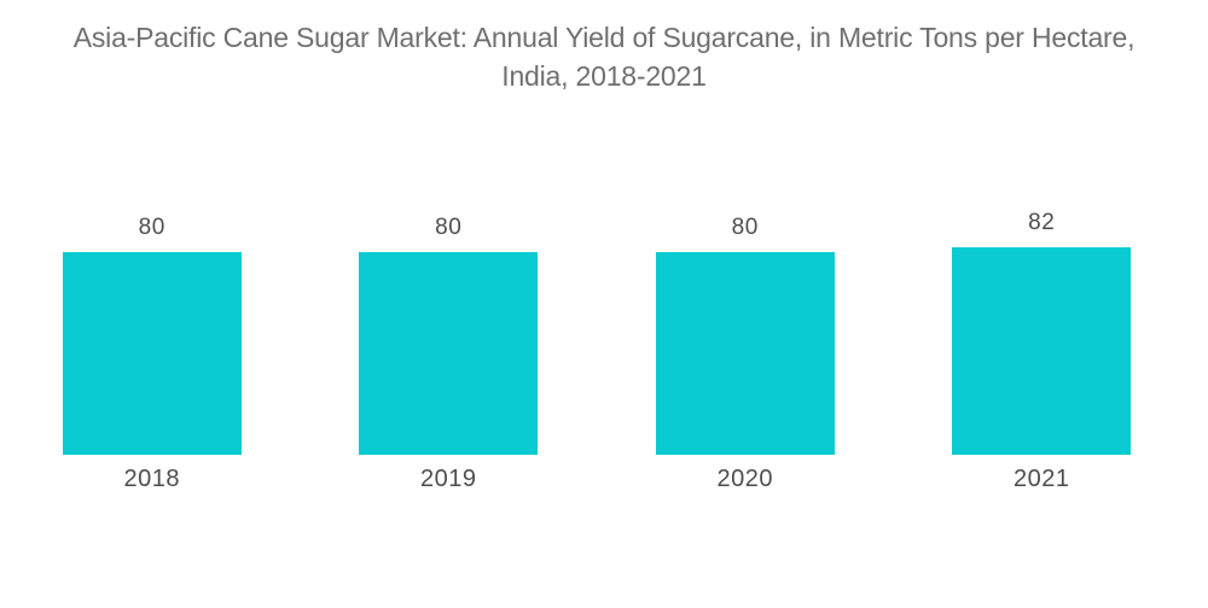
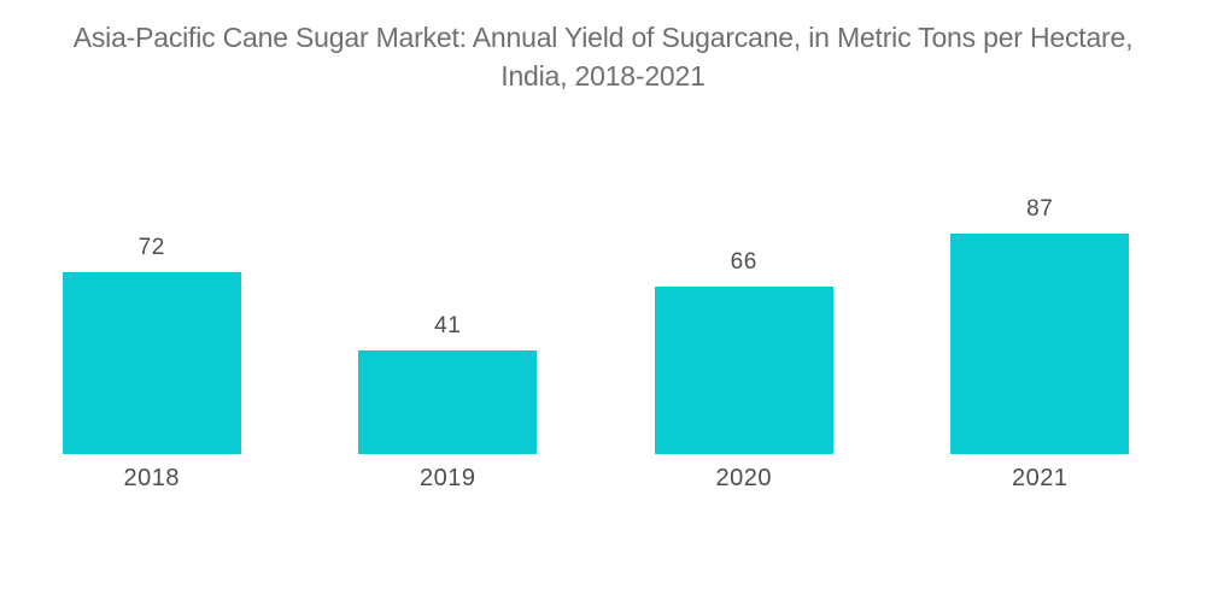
2018: 80 -> 72
2019: 80 -> 41
2020: 80 -> 66
2021: 82 -> 87
